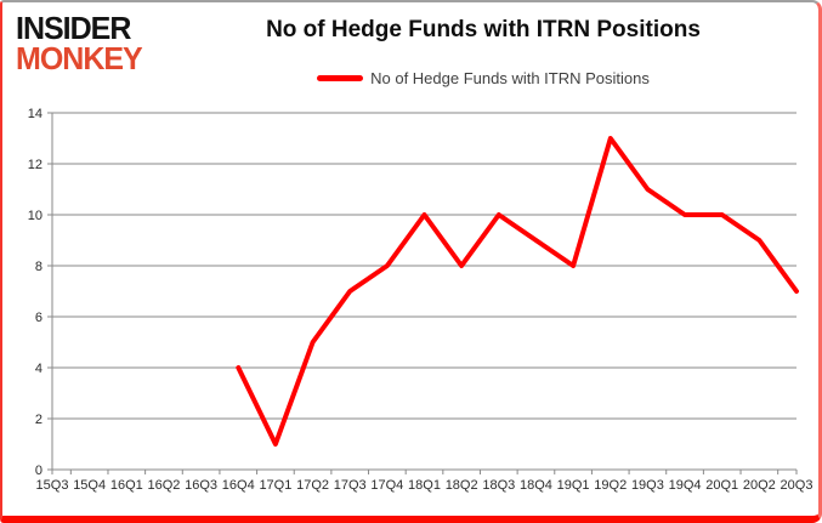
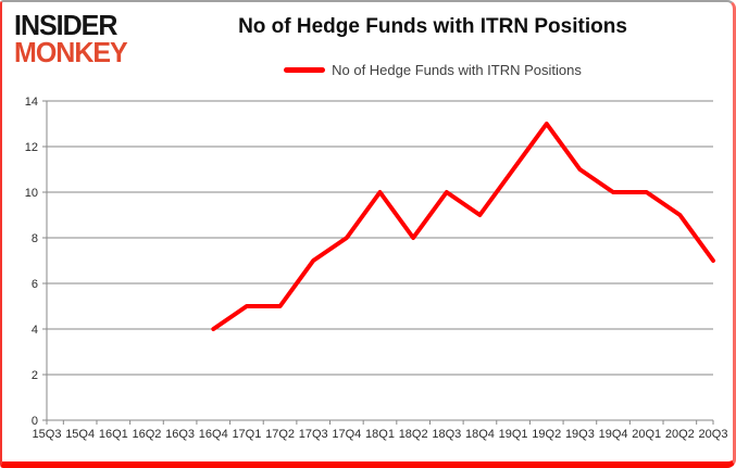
17Q1: 1 -> 5
19Q1: 8 -> 11
